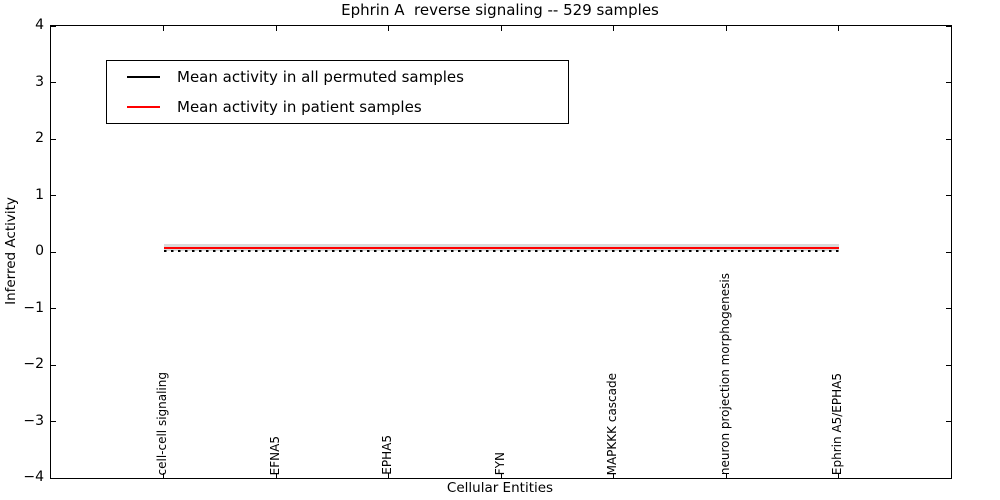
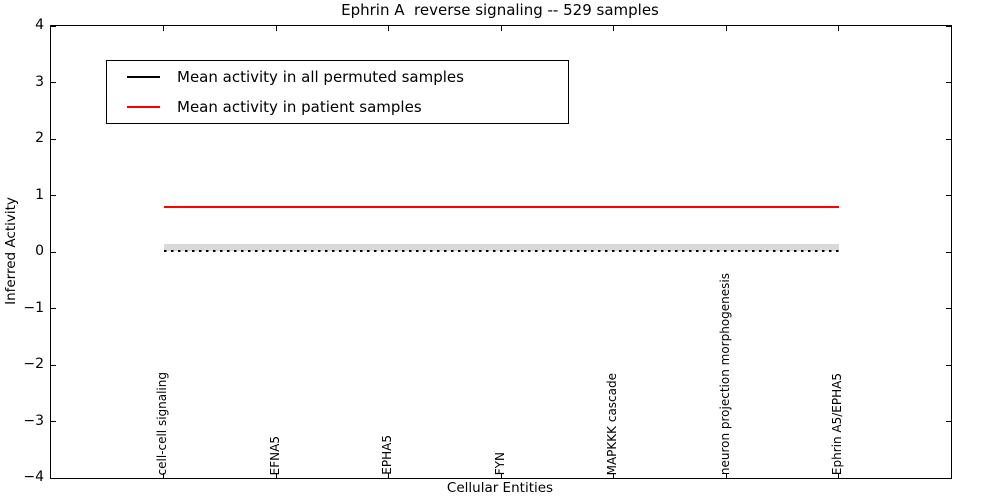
Mean activity in patient samples/cell-cell signaling: 0.1 -> 0.8
Mean activity in patient samples/EFNA5: 0.1 -> 0.9
Mean activity in patient samples/MAPKKK cascade: 0.1 -> 0.8
Mean activity in patient samples/neuron projection morphogenesis: 0.1 -> 1.5
